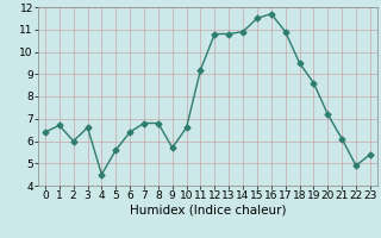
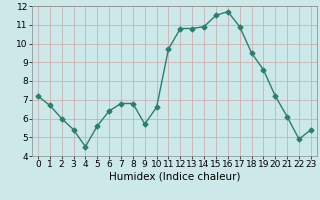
0: 6.4 -> 7.2
3: 6.6 -> 5.4
11: 9.2 -> 9.7
